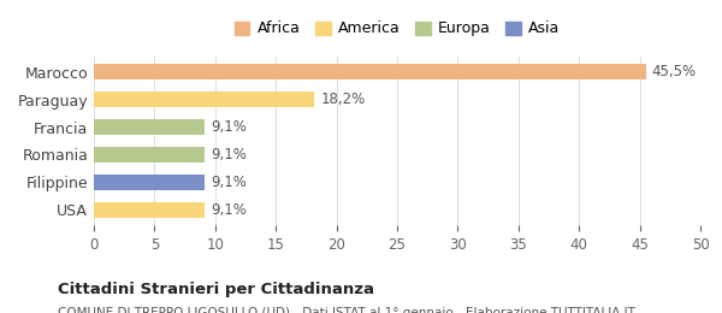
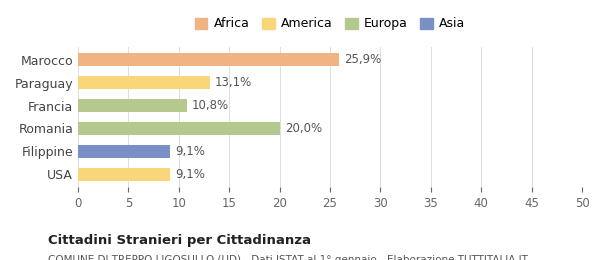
Marocco: 45,5% -> 25,9%
Paraguay: 18,2% -> 13,1%
Francia: 9,1% -> 10,8%
Romania: 9,1% -> 20,0%
